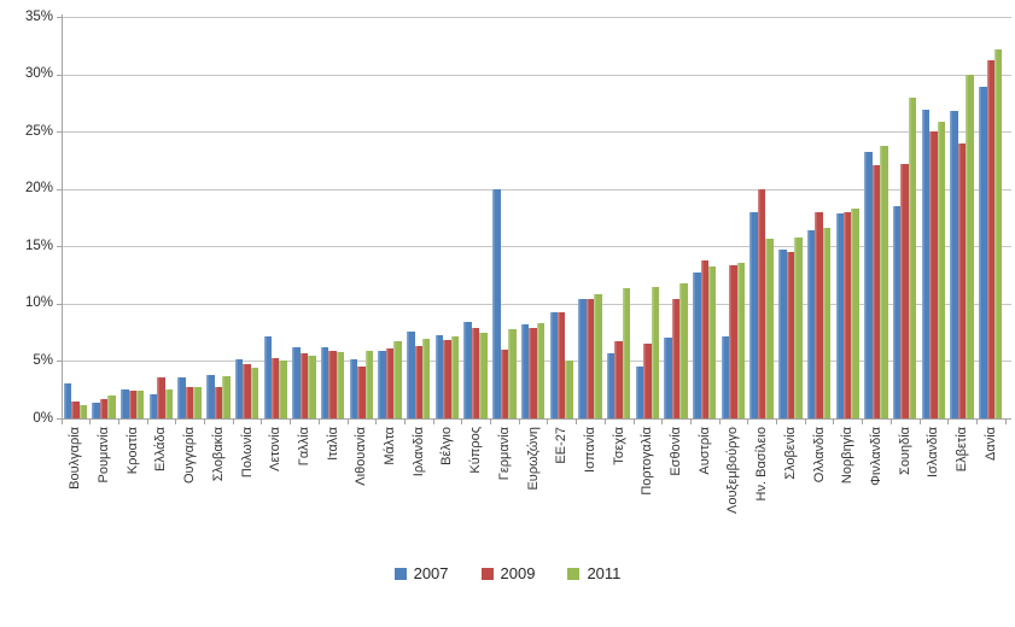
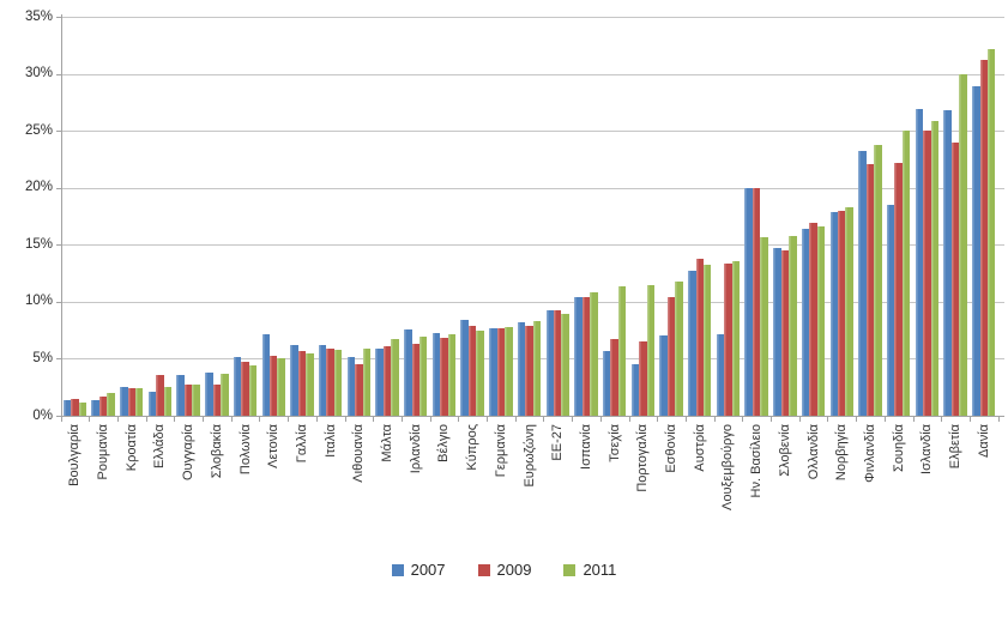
2007/Βουλγαρία: 3% -> 1%
2007/Γερμανία: 20% -> 8%
2009/Γερμανία: 6% -> 8%
2011/ΕΕ-27: 5% -> 9%
2007/Ην. Βασίλειο: 18% -> 20%
2009/Ολλανδία: 18% -> 17%
2011/Σουηδία: 28% -> 25%
